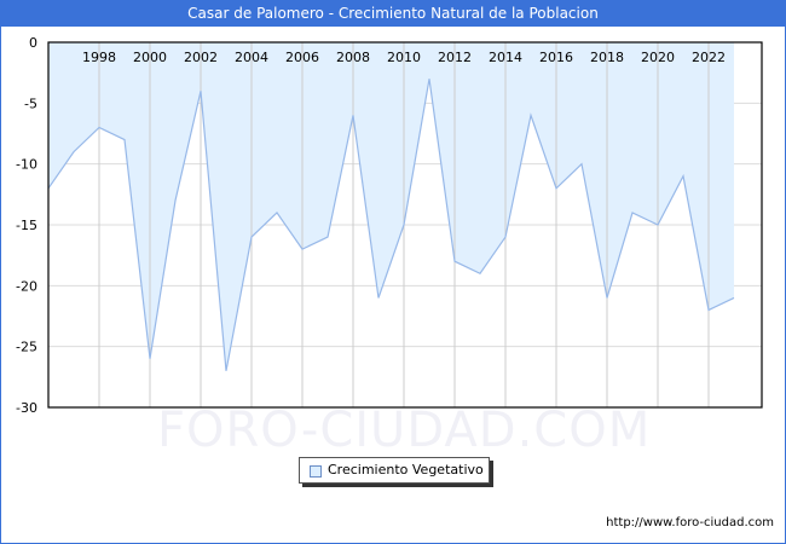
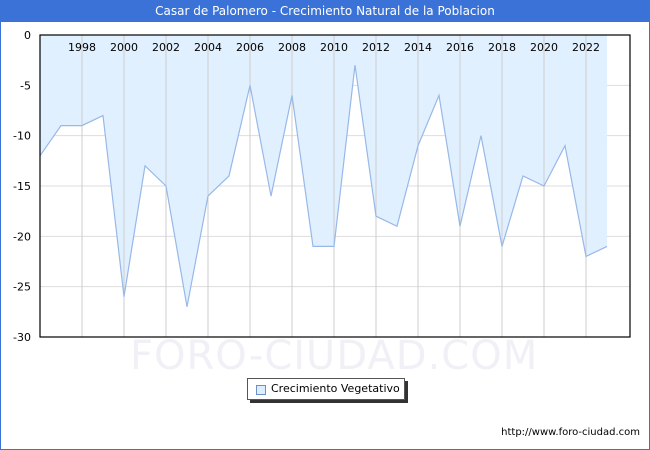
1998: -7 -> -9
2002: -4 -> -15
2006: -17 -> -5
2010: -15 -> -21
2014: -16 -> -11
2016: -12 -> -19
